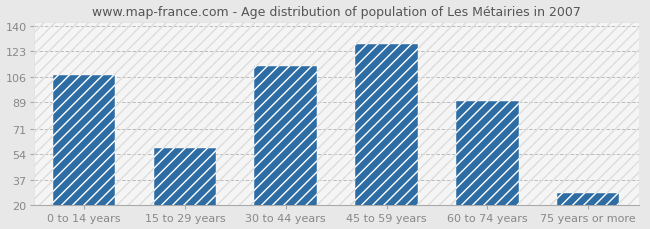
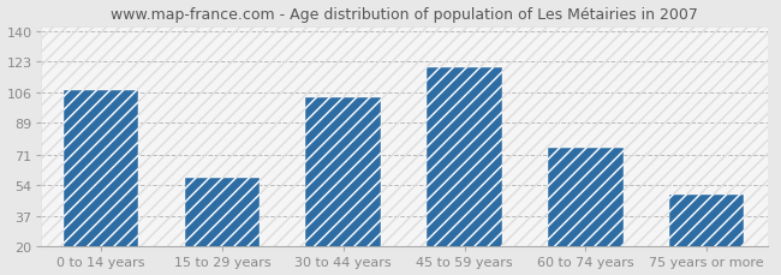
30 to 44 years: 113 -> 103
45 to 59 years: 128 -> 120
60 to 74 years: 90 -> 75
75 years or more: 28 -> 49
